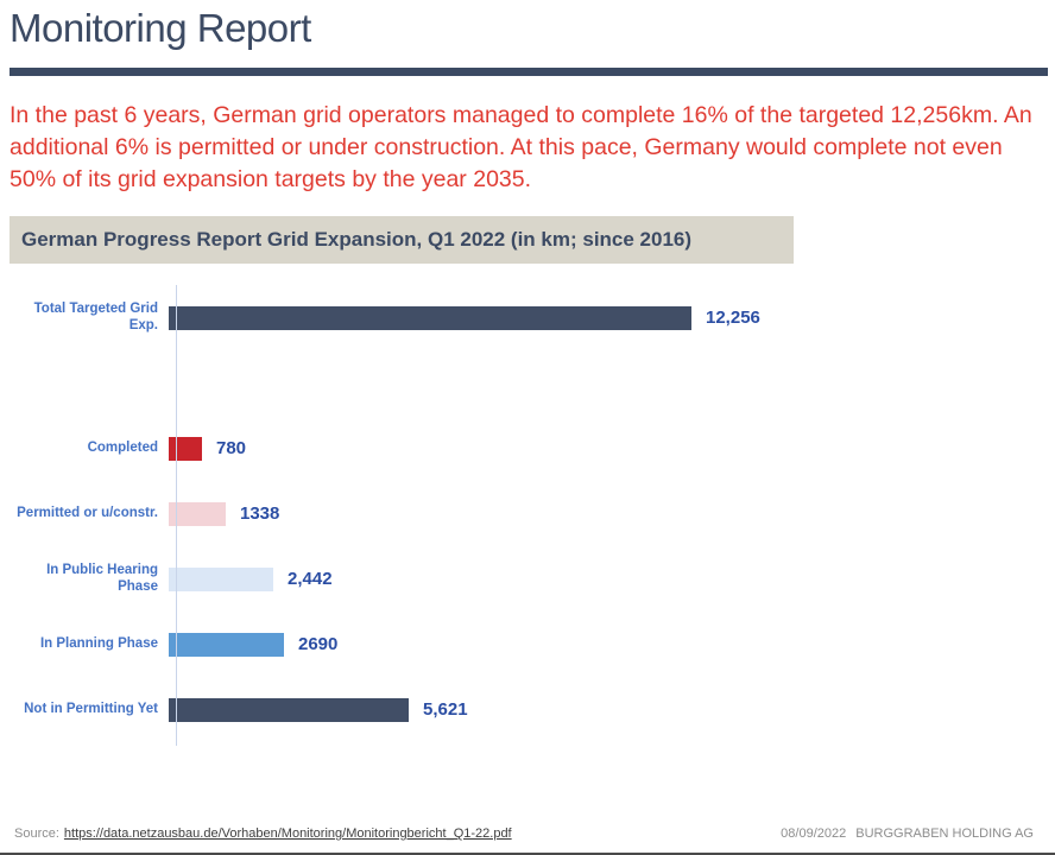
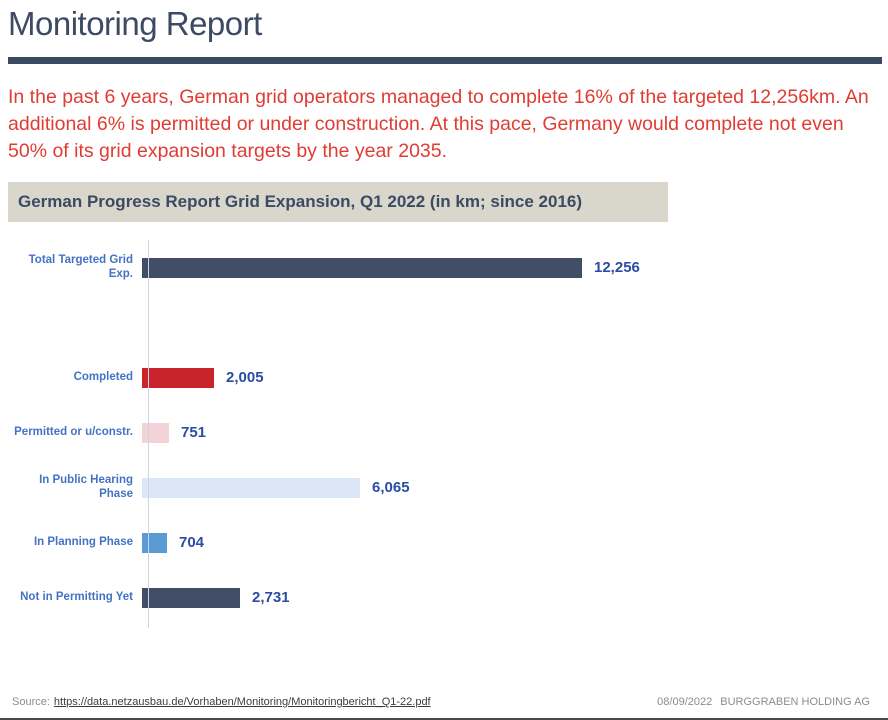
Completed: 780 -> 2,005
Permitted or u/constr.: 1338 -> 751
In Public Hearing Phase: 2,442 -> 6,065
In Planning Phase: 2690 -> 704
Not in Permitting Yet: 5,621 -> 2,731
